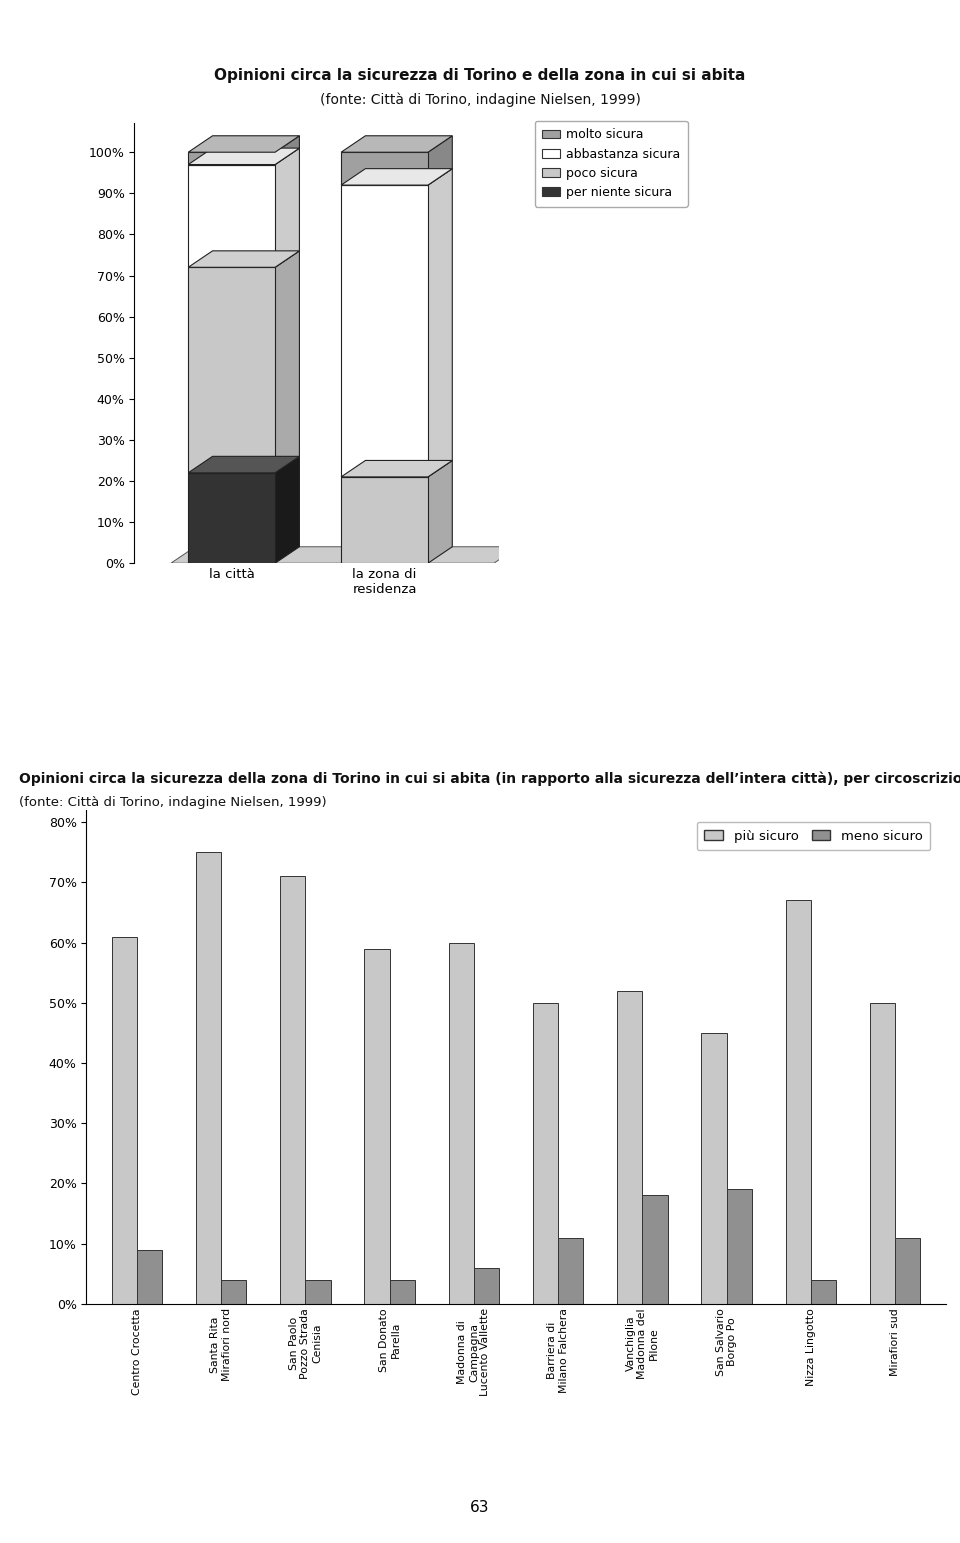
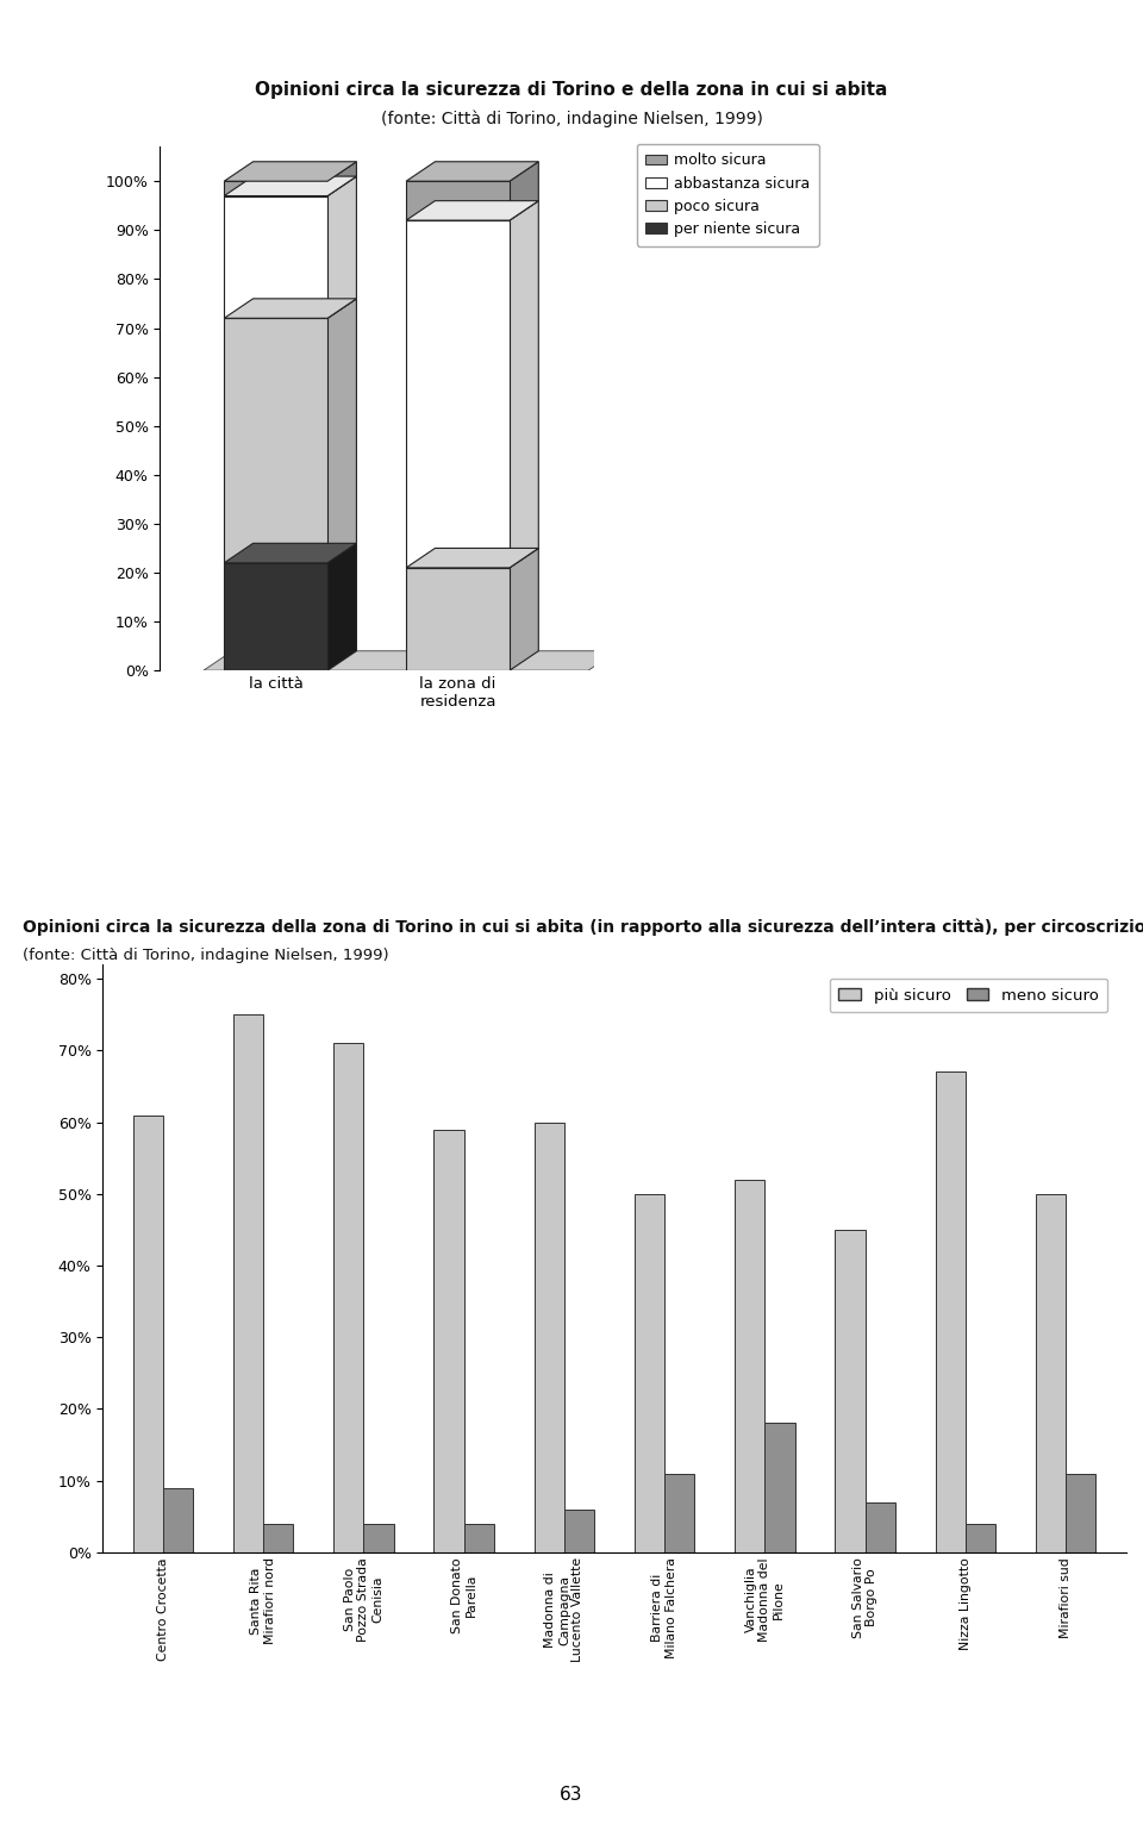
meno sicuro/San Salvario Borgo Po: 19% -> 7%
